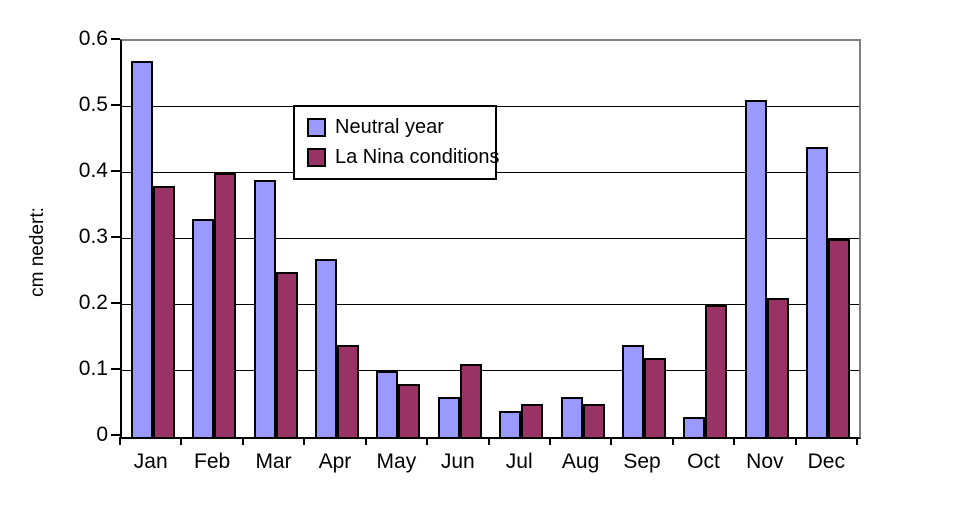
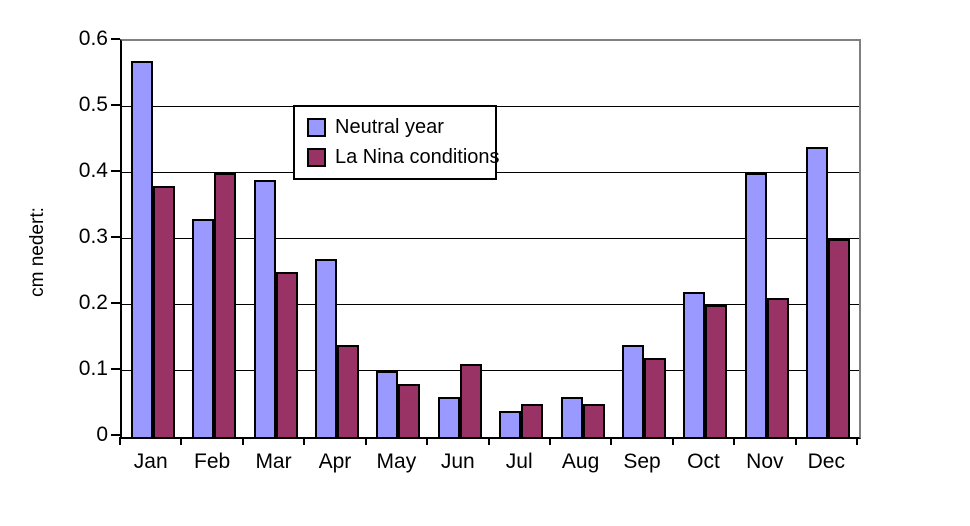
Neutral year/Oct: 0.03 -> 0.22
Neutral year/Nov: 0.51 -> 0.40
